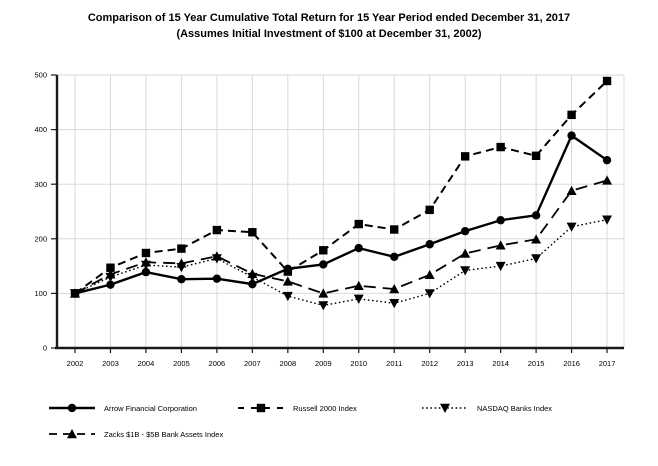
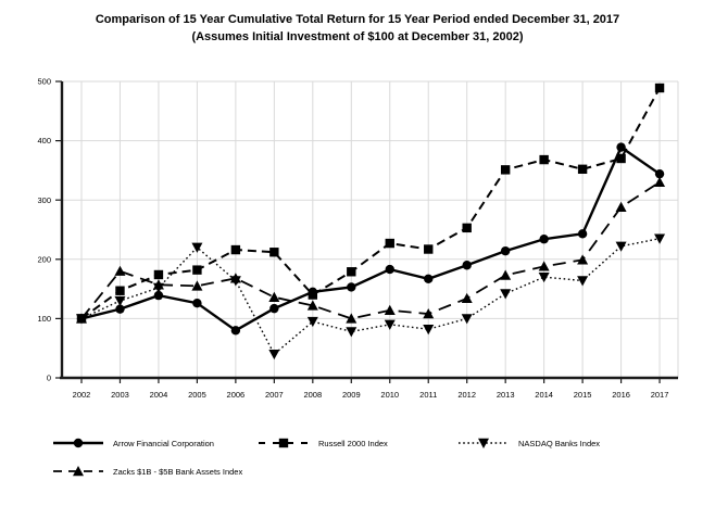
Zacks $1B - $5B Bank Assets Index/2003: 140 -> 180
NASDAQ Banks Index/2005: 150 -> 220
Arrow Financial Corporation/2006: 130 -> 80
NASDAQ Banks Index/2007: 130 -> 40
NASDAQ Banks Index/2014: 150 -> 170
Russell 2000 Index/2016: 430 -> 370
Zacks $1B - $5B Bank Assets Index/2017: 310 -> 330
